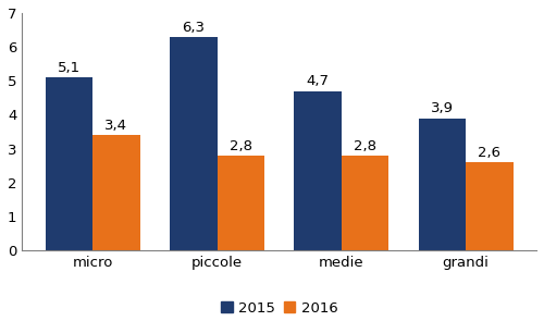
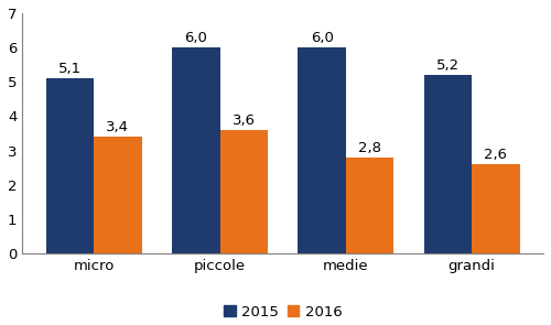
2015/piccole: 6,3 -> 6,0
2016/piccole: 2,8 -> 3,6
2015/medie: 4,7 -> 6,0
2015/grandi: 3,9 -> 5,2
